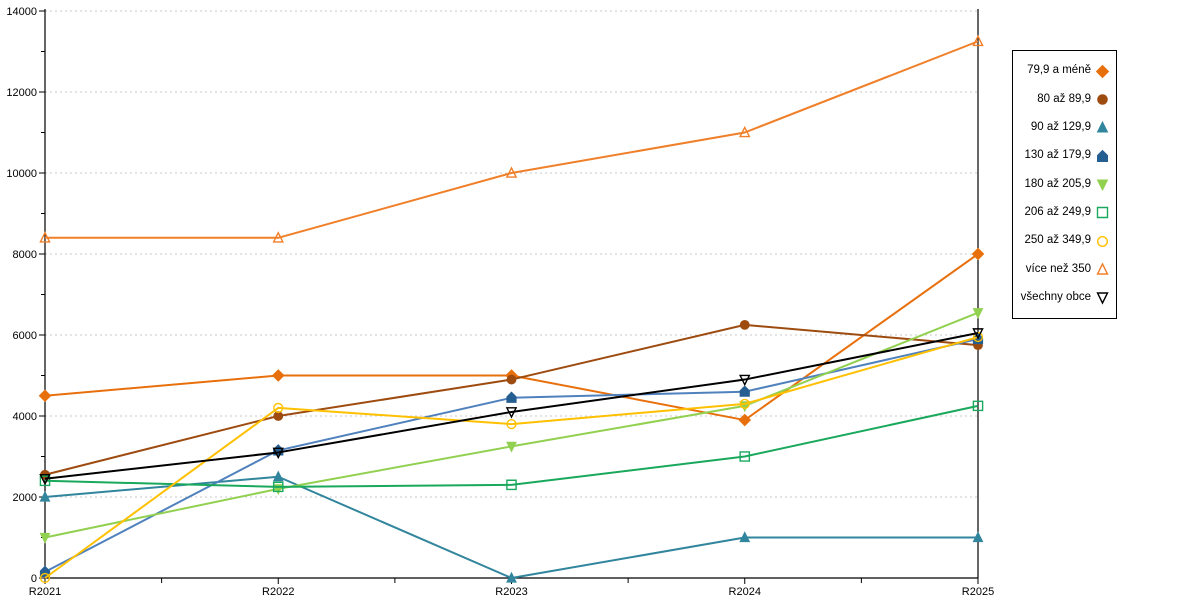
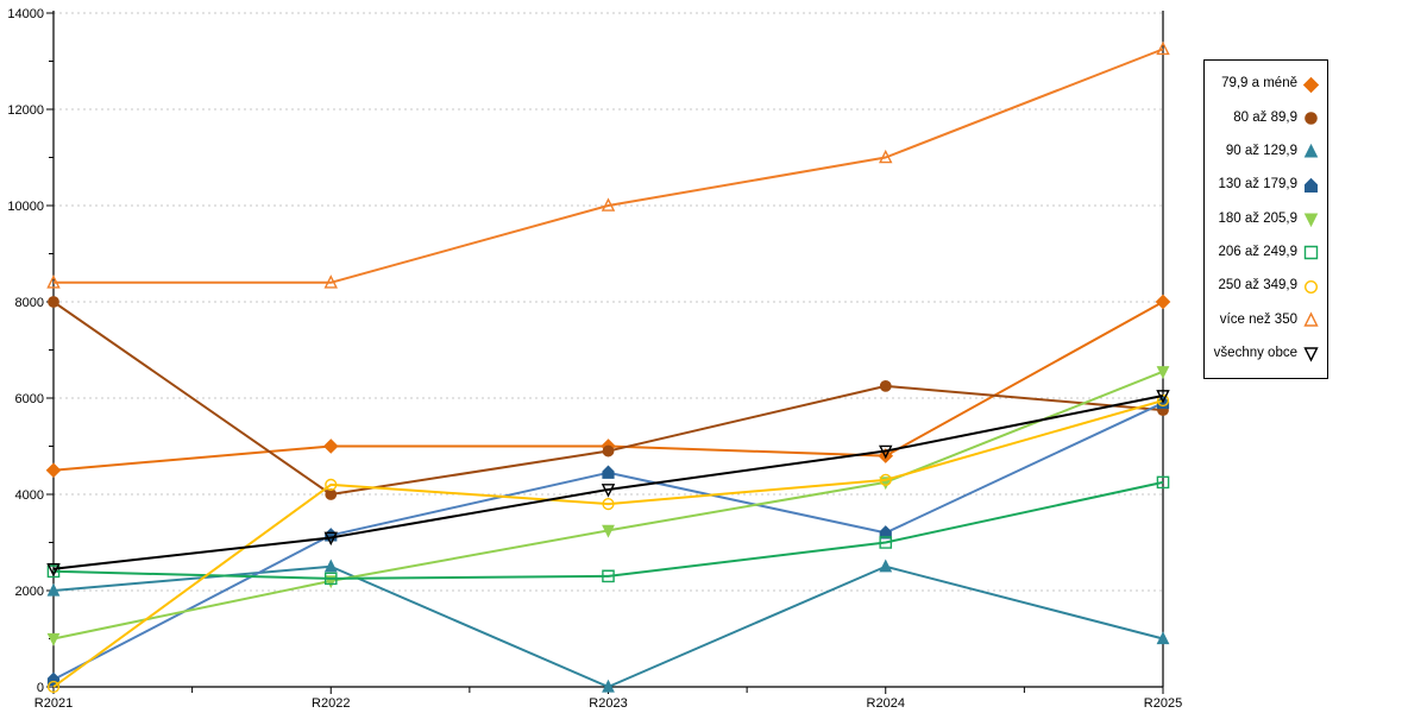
80 až 89,9/R2021: 2600 -> 8000
79,9 a méně/R2024: 3900 -> 4800
90 až 129,9/R2024: 1000 -> 2500
130 až 179,9/R2024: 4600 -> 3200
